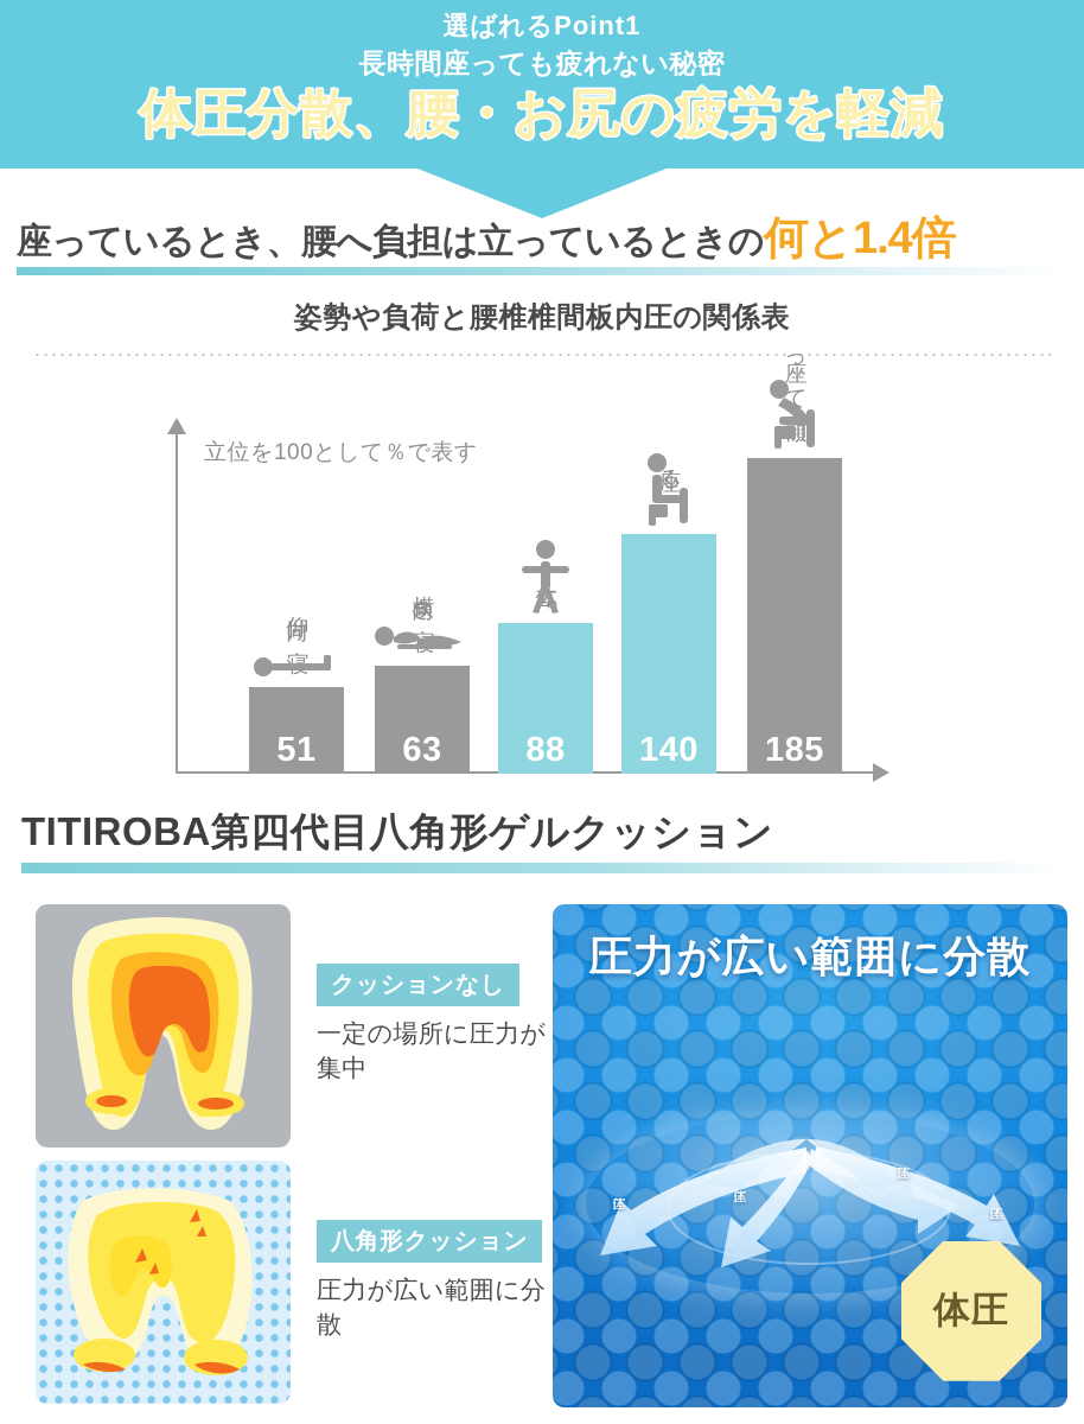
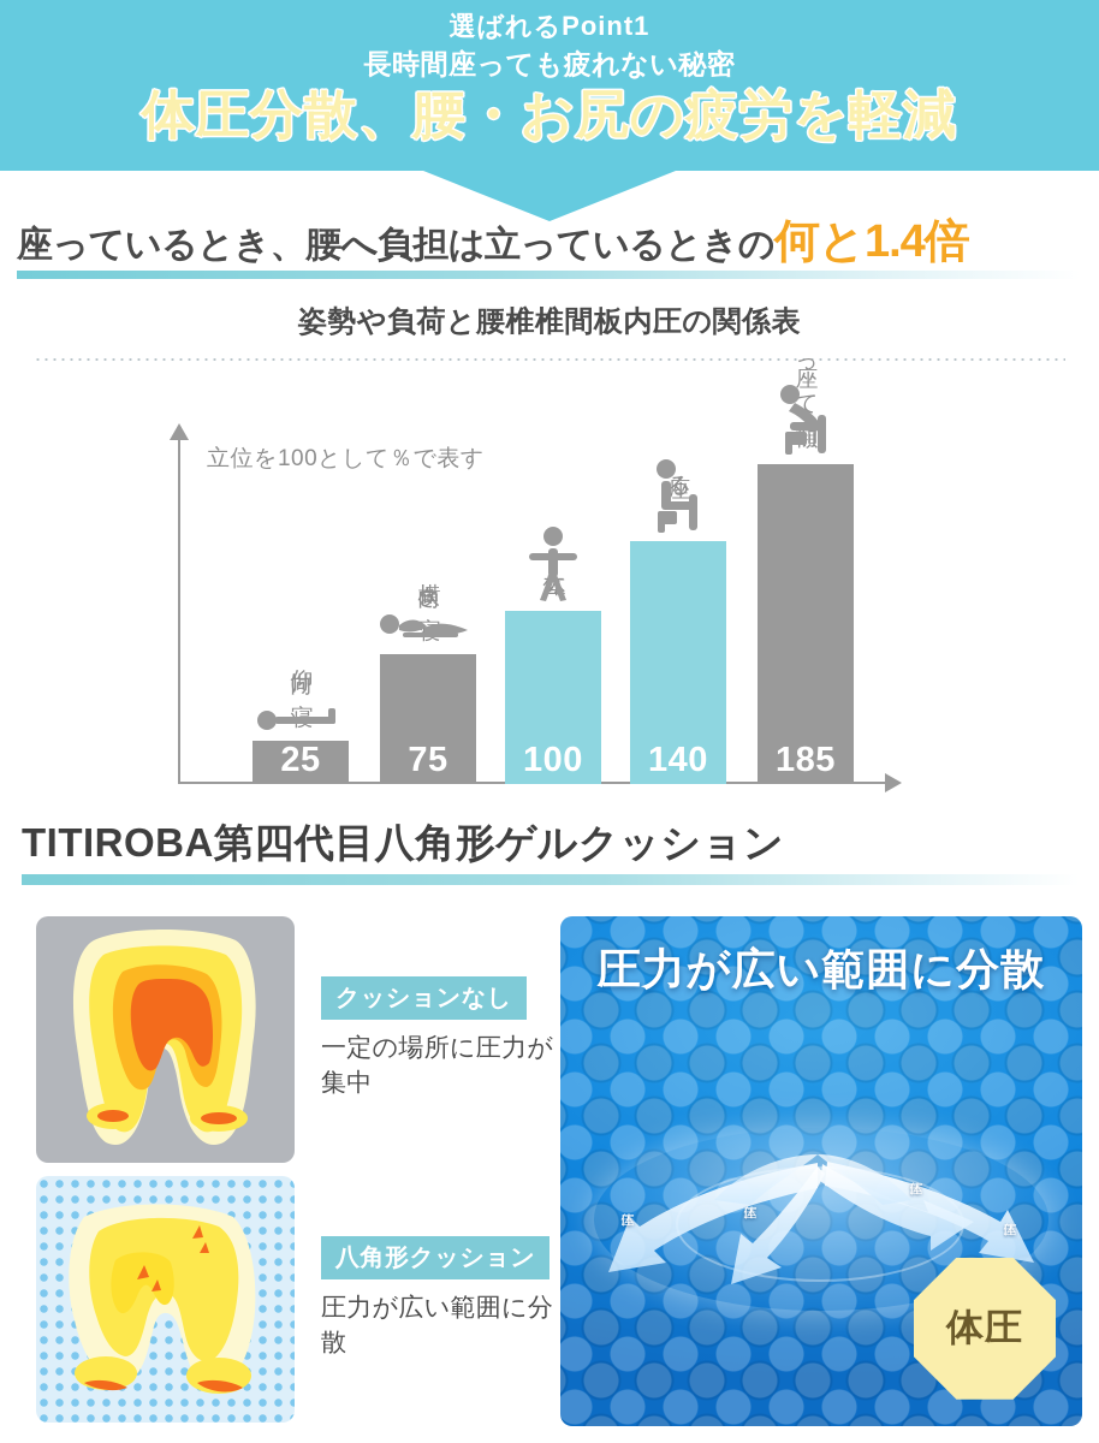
仰向け寝: 51 -> 25
横向き寝: 63 -> 75
立体: 88 -> 100
